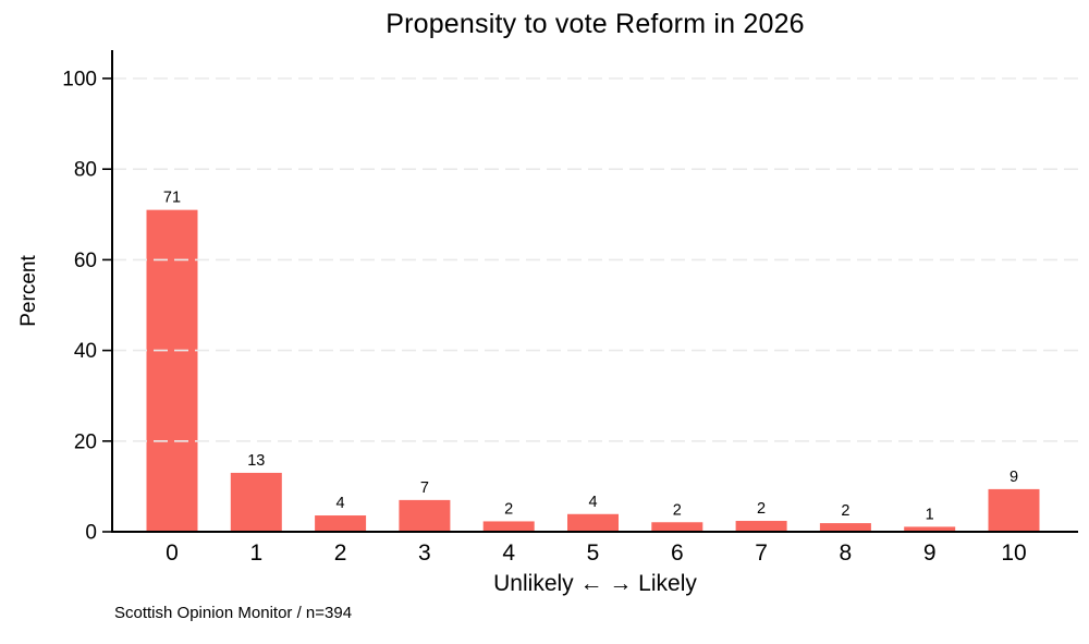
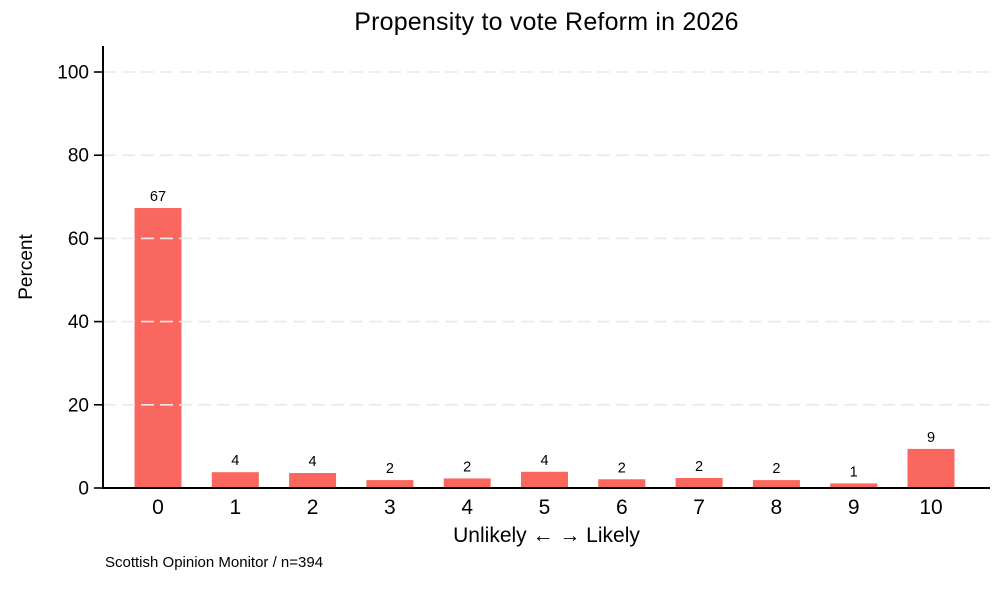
0: 71 -> 67
1: 13 -> 4
3: 7 -> 2
